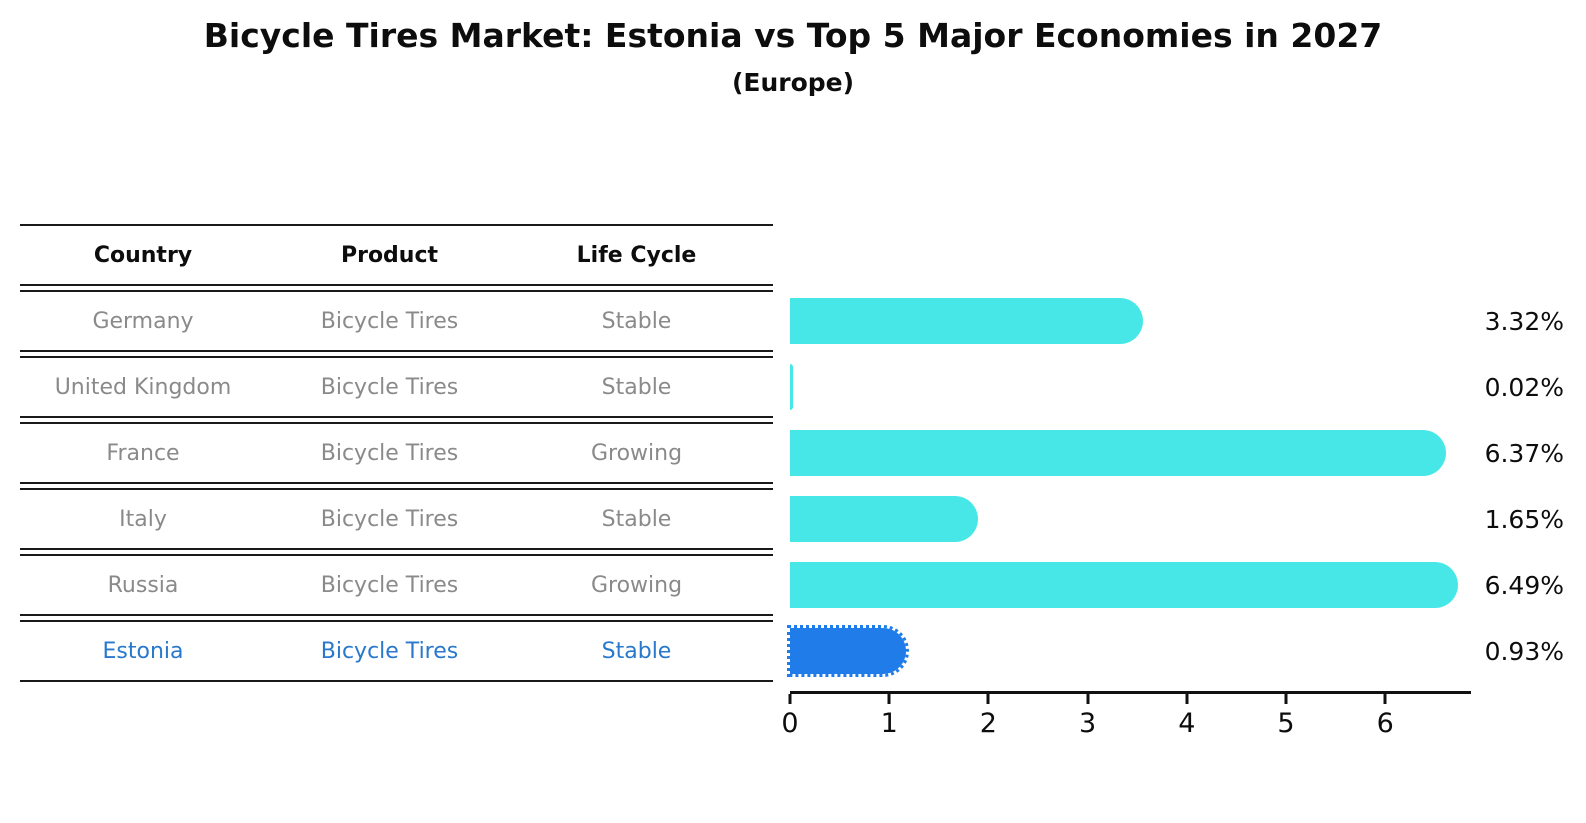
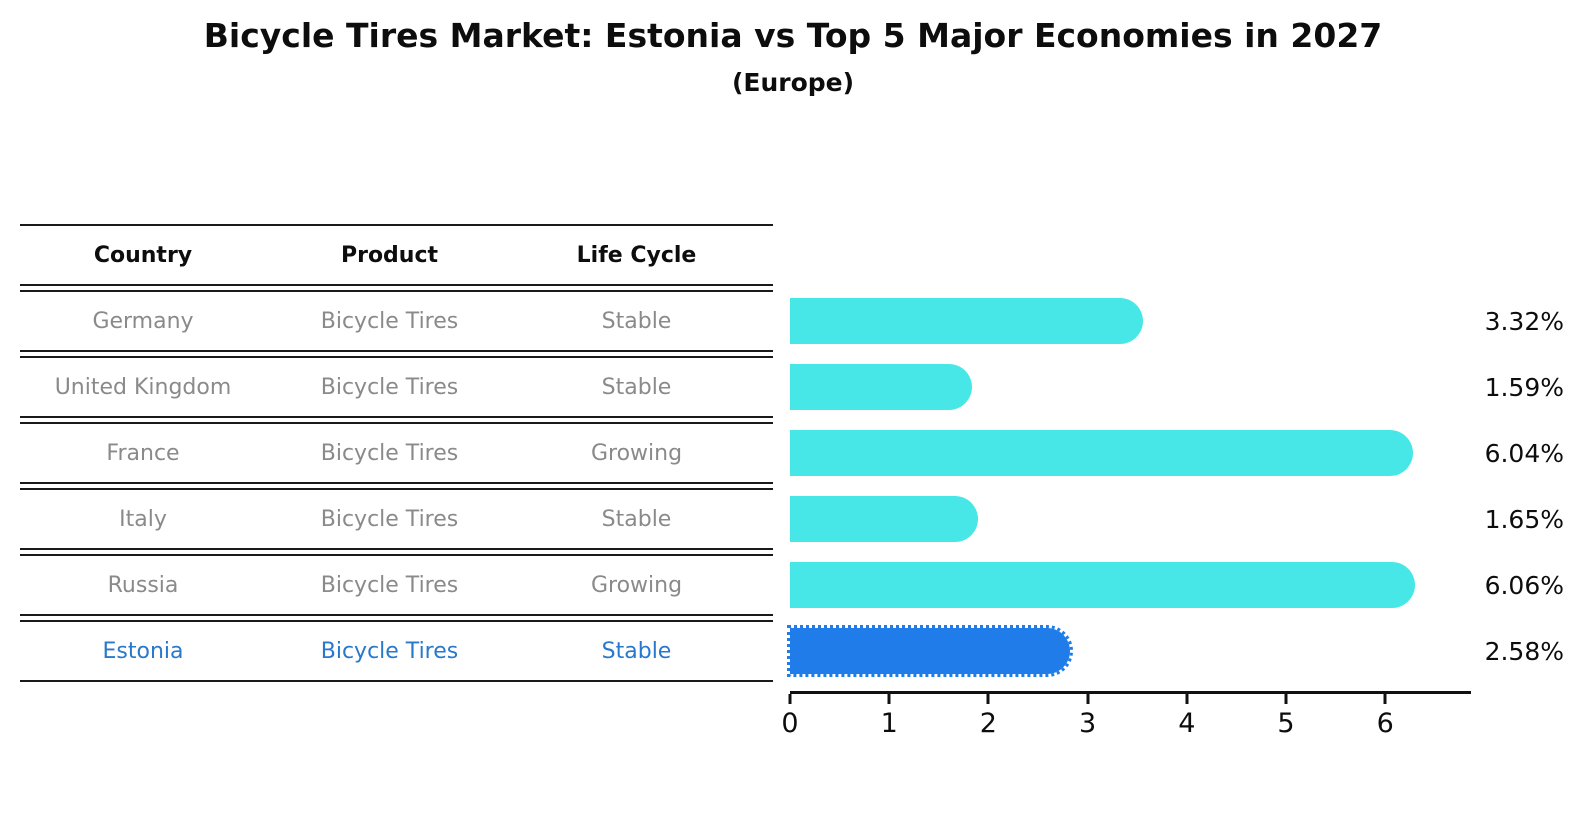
United Kingdom: 0.02% -> 1.59%
France: 6.37% -> 6.04%
Russia: 6.49% -> 6.06%
Estonia: 0.93% -> 2.58%
